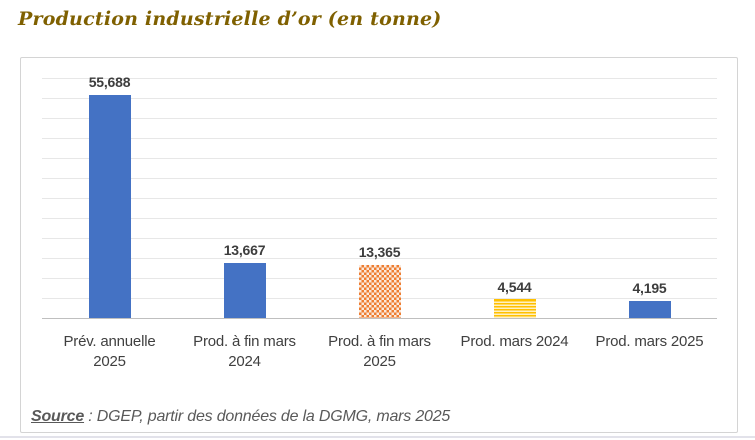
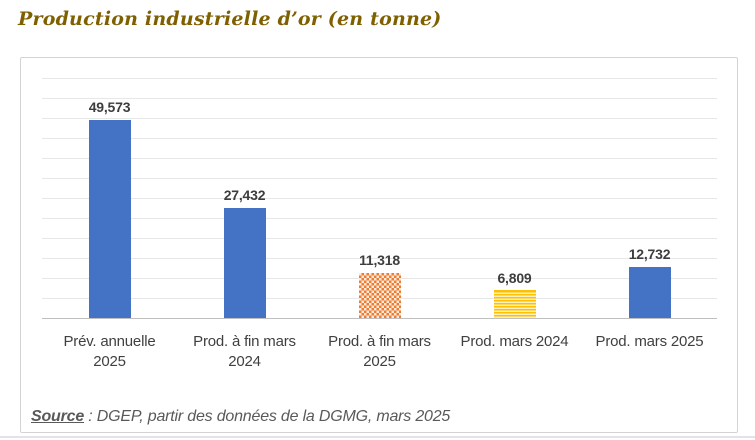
Prév. annuelle 2025: 55,688 -> 49,573
Prod. à fin mars 2024: 13,667 -> 27,432
Prod. à fin mars 2025: 13,365 -> 11,318
Prod. mars 2024: 4,544 -> 6,809
Prod. mars 2025: 4,195 -> 12,732
